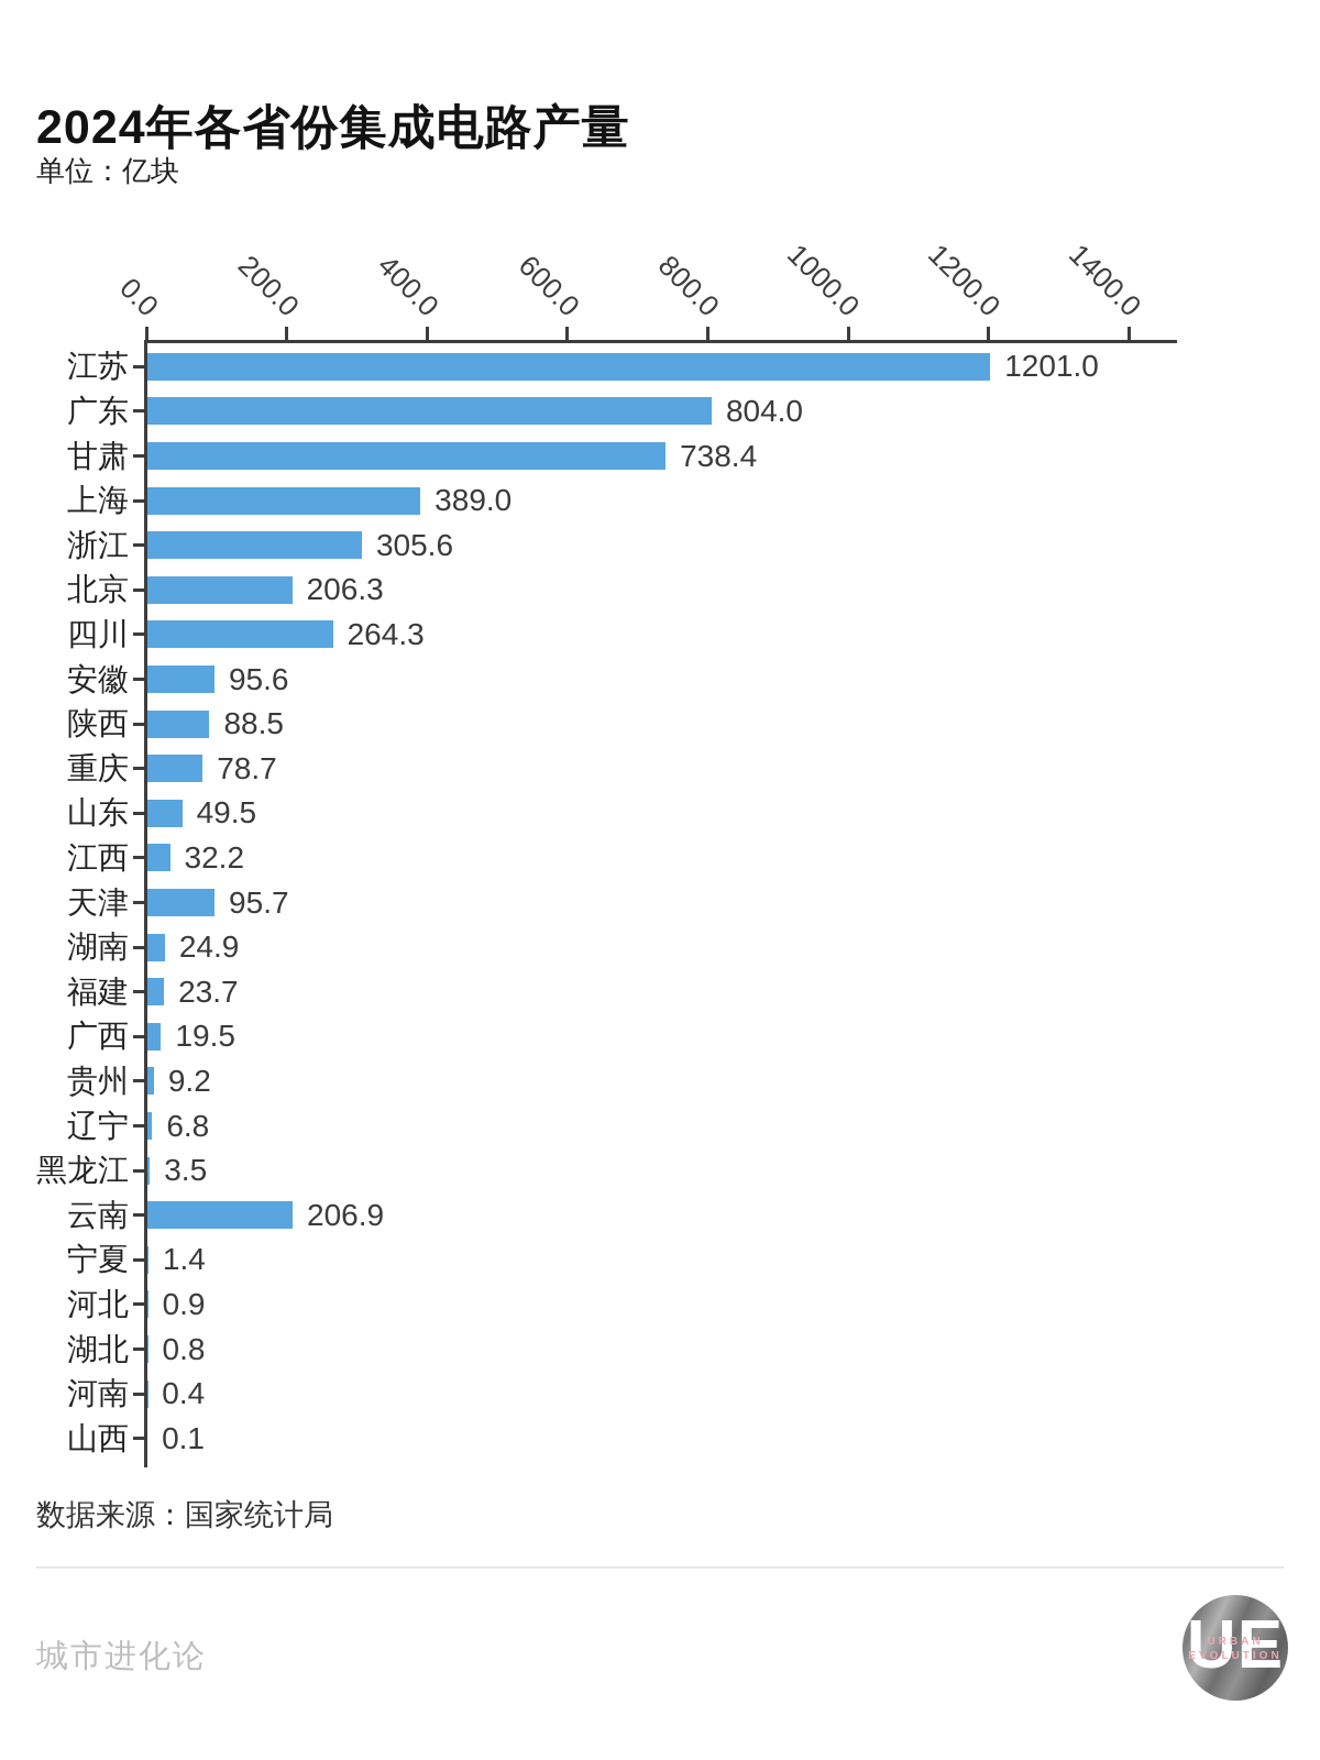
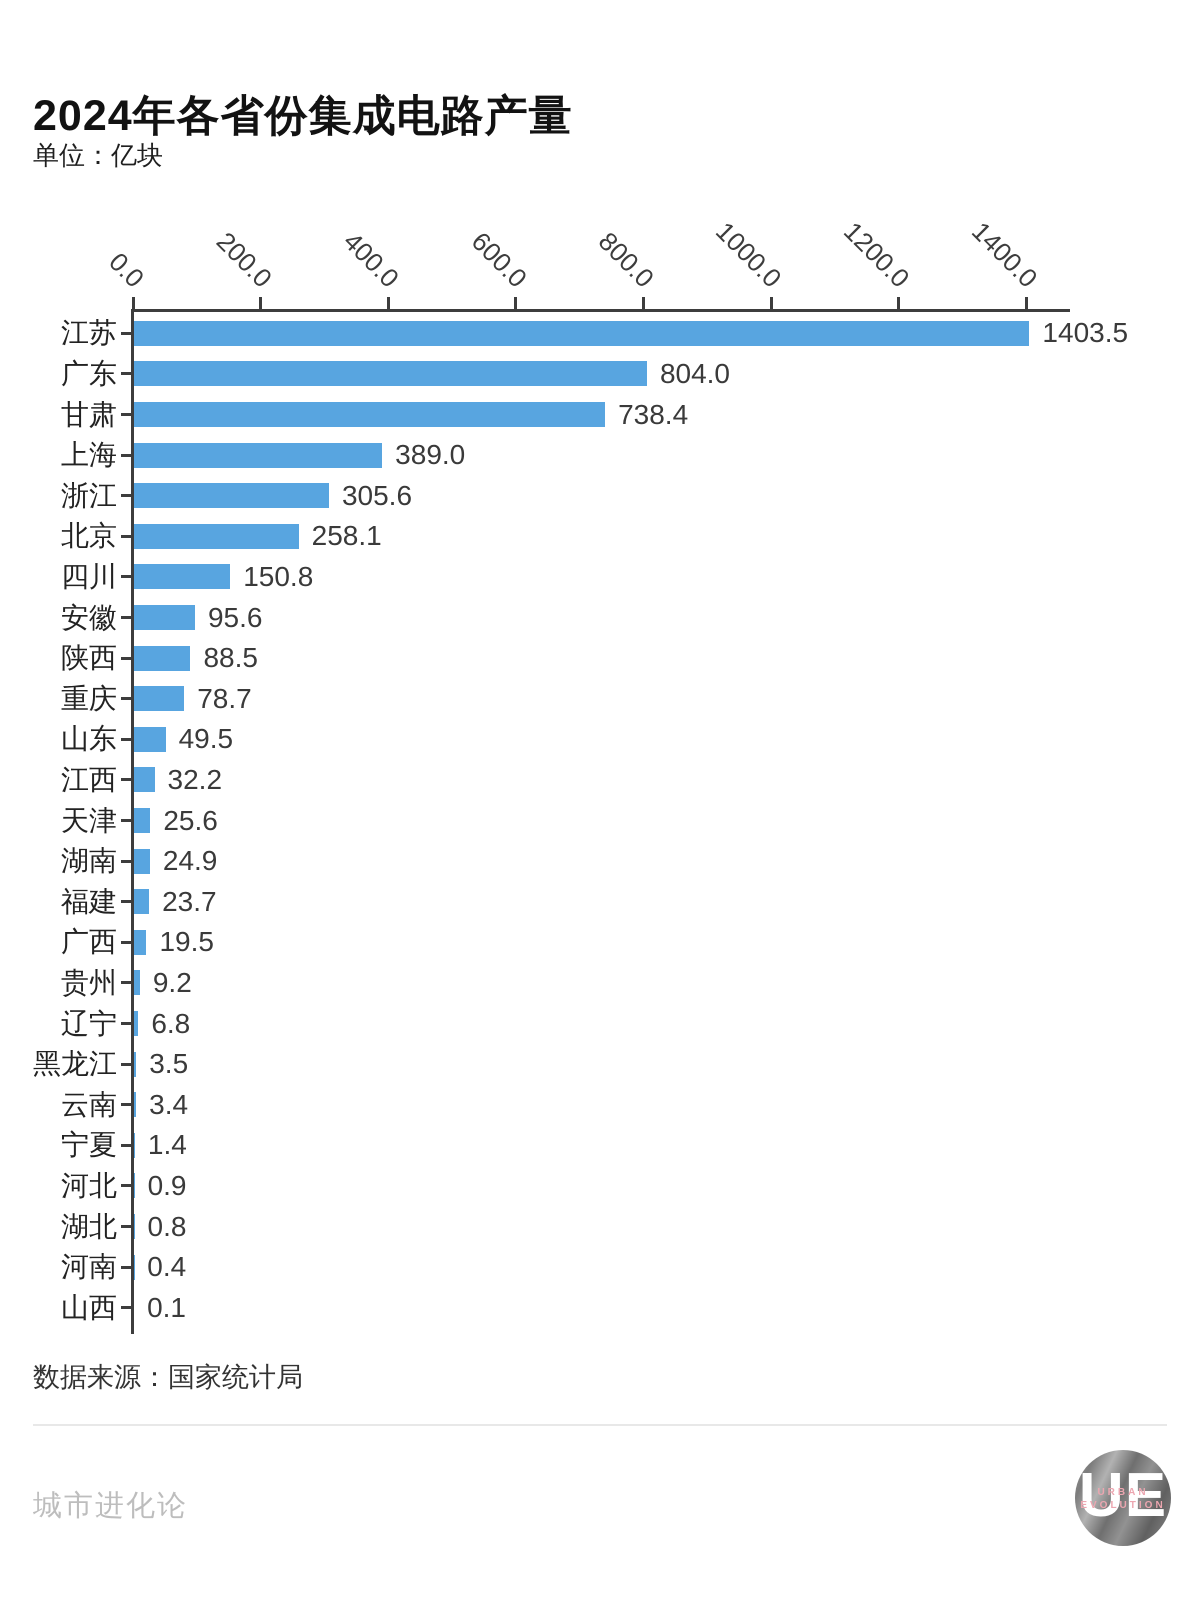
江苏: 1201.0 -> 1403.5
北京: 206.3 -> 258.1
四川: 264.3 -> 150.8
天津: 95.7 -> 25.6
云南: 206.9 -> 3.4
